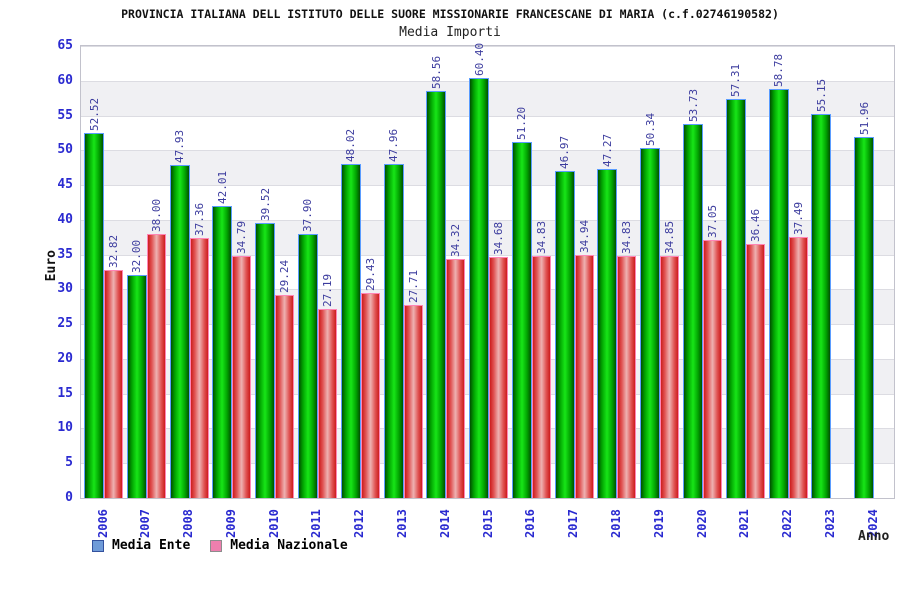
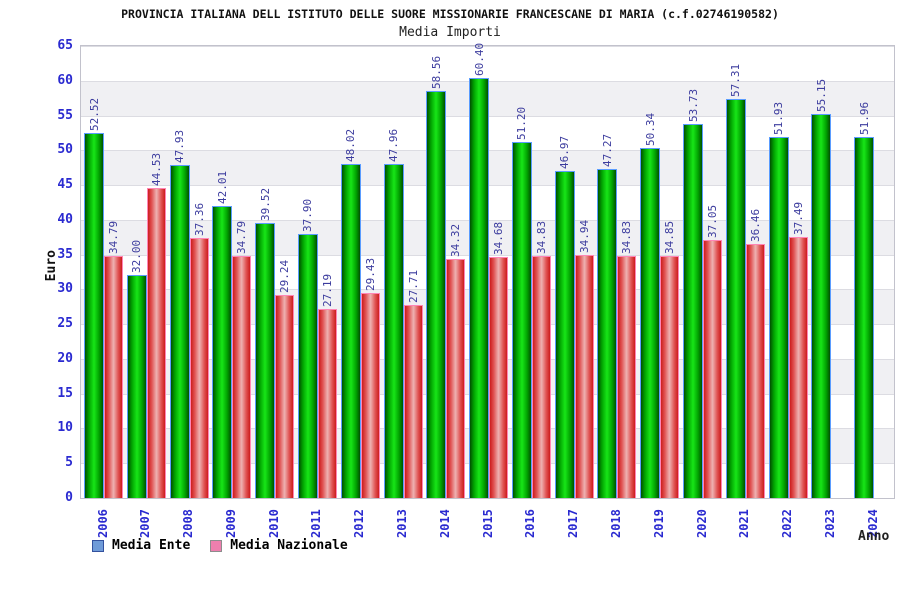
Media Nazionale/2006: 32.82 -> 34.79
Media Nazionale/2007: 38.00 -> 44.53
Media Ente/2022: 58.78 -> 51.93
